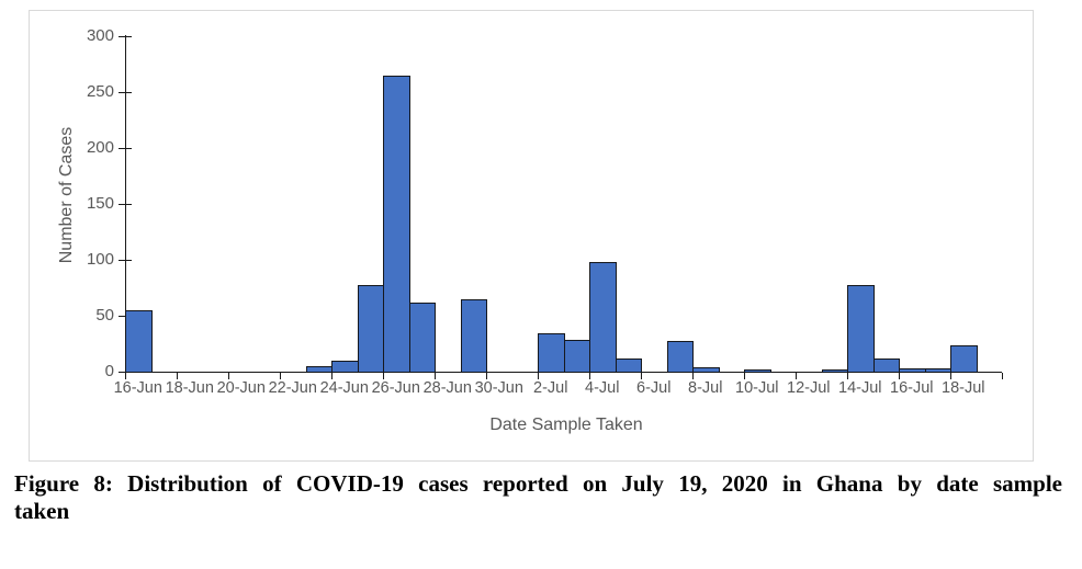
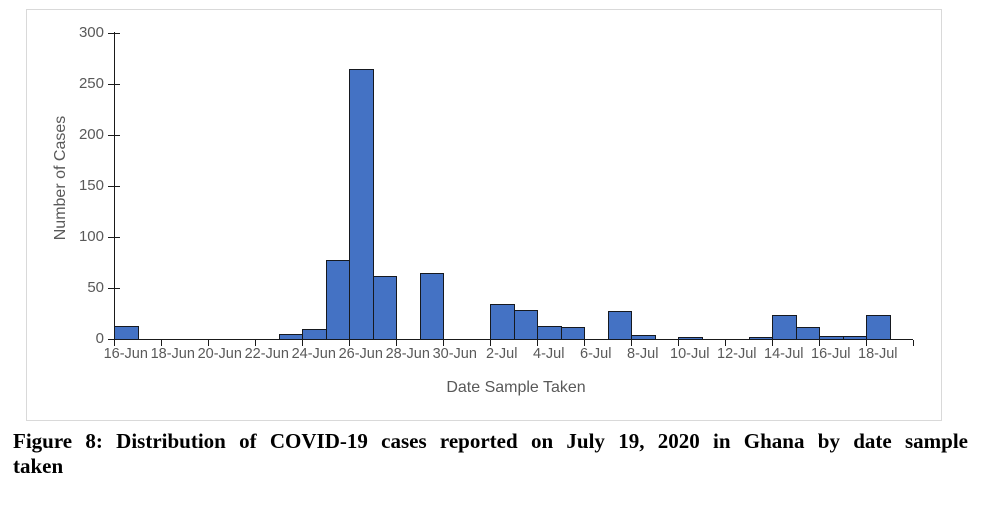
16-Jun: 55 -> 13
4-Jul: 98 -> 13
14-Jul: 77 -> 24
